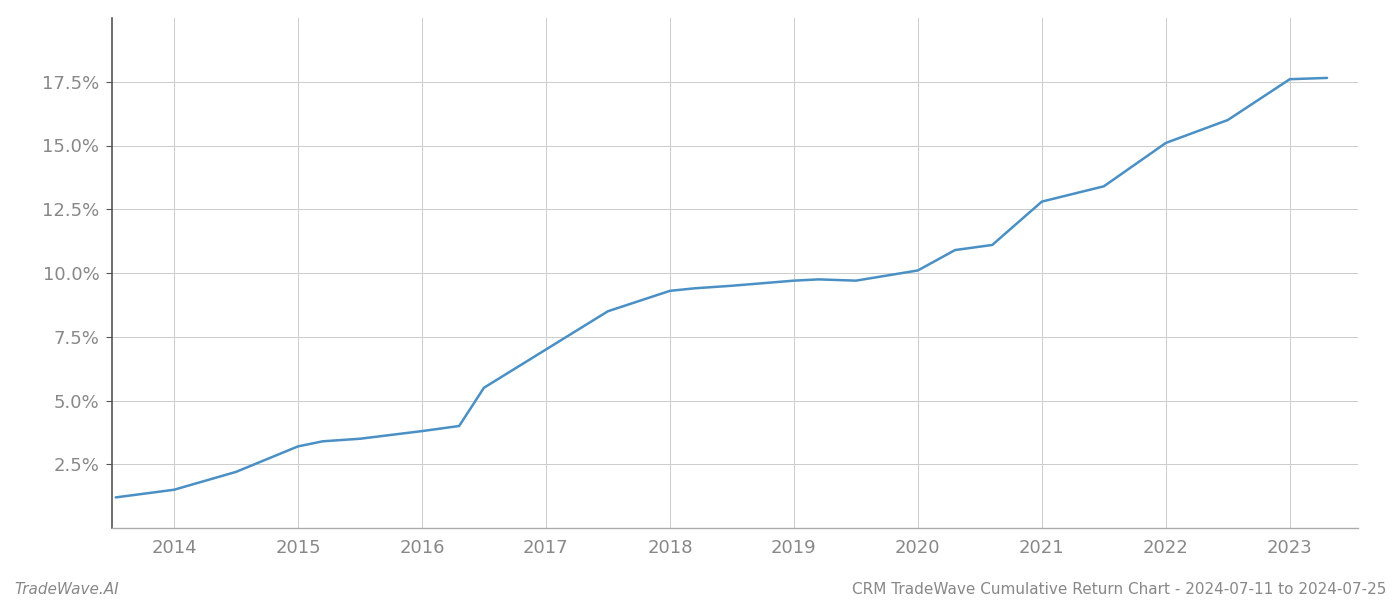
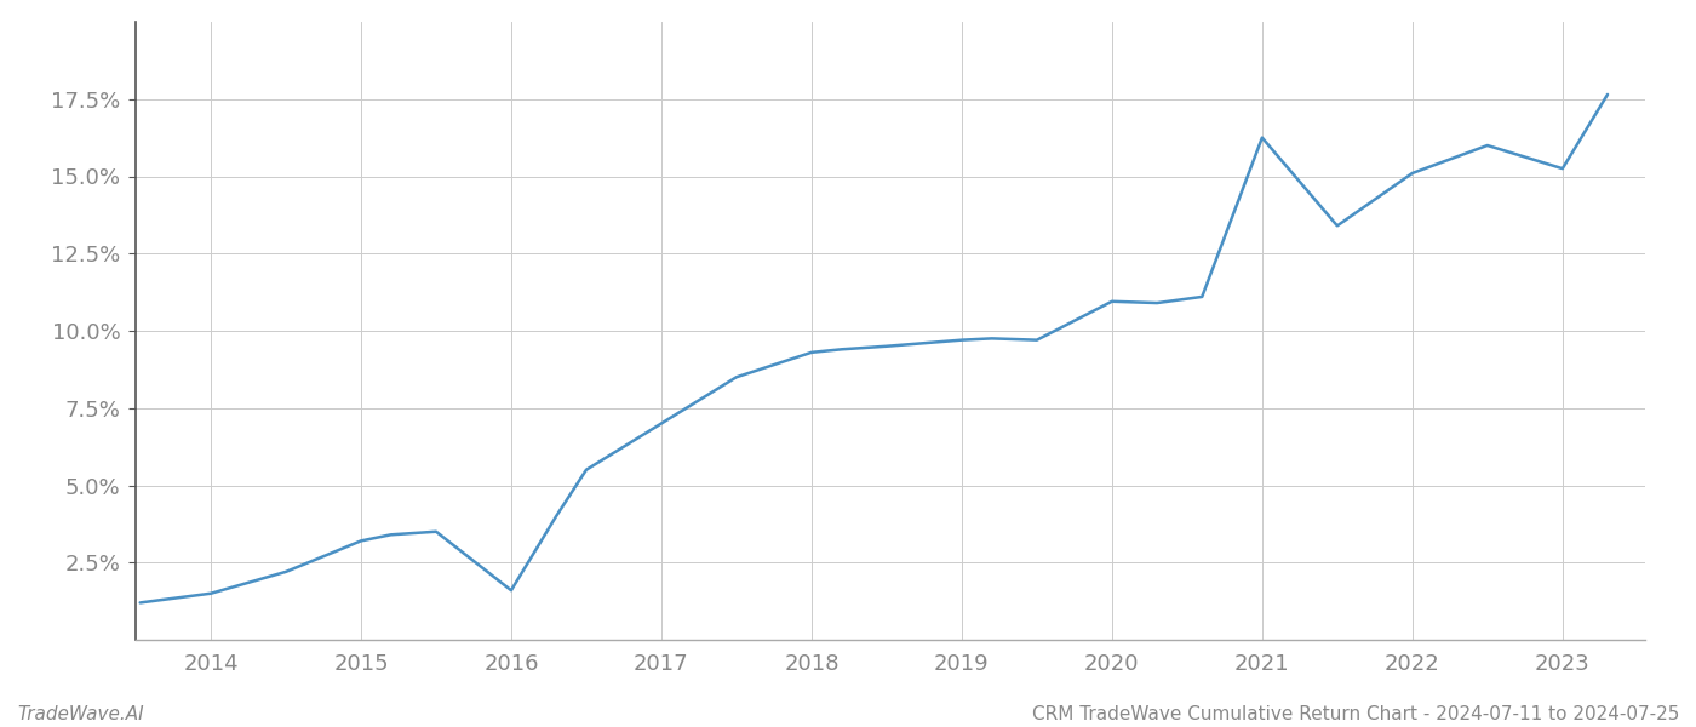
2016: 3.80% -> 1.60%
2020: 10.10% -> 10.95%
2021: 12.80% -> 16.25%
2023: 17.60% -> 15.25%
